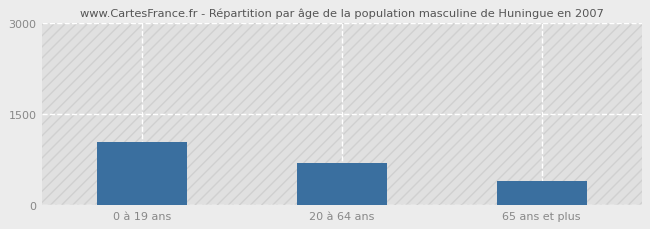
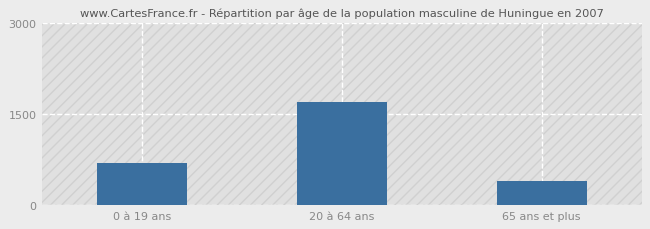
0 à 19 ans: 1040 -> 700
20 à 64 ans: 700 -> 1700
